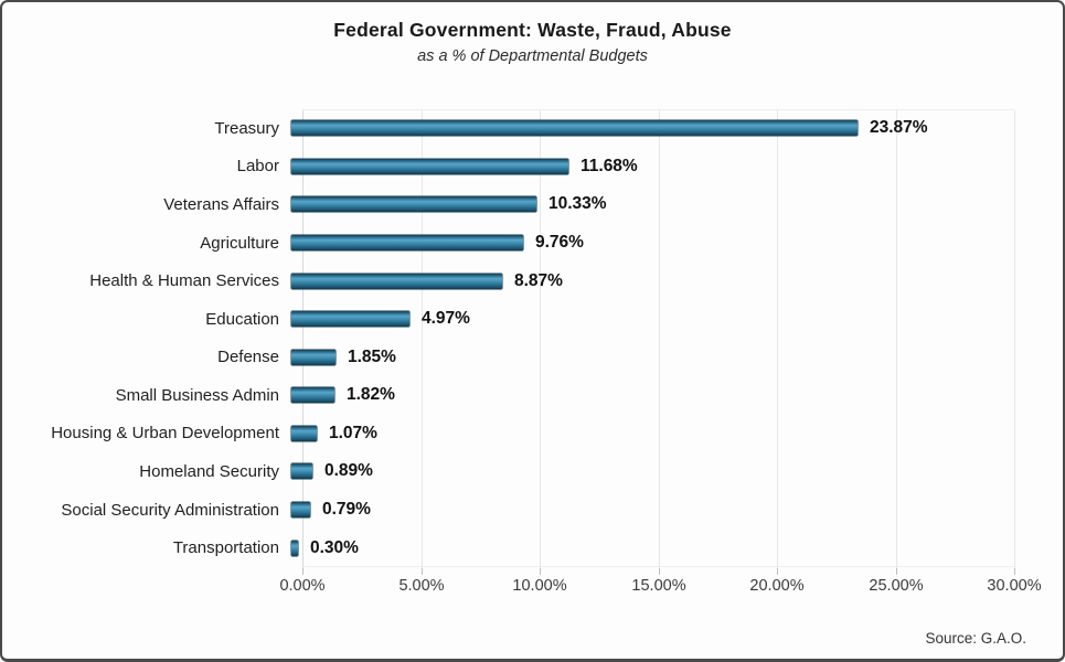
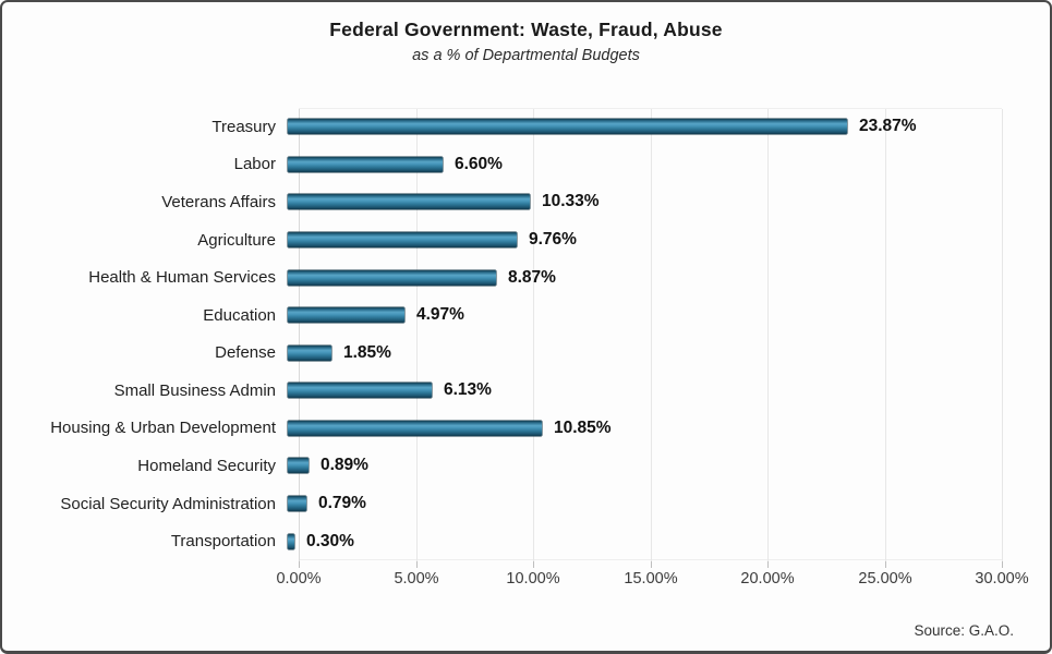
Labor: 11.68% -> 6.60%
Small Business Admin: 1.82% -> 6.13%
Housing & Urban Development: 1.07% -> 10.85%
